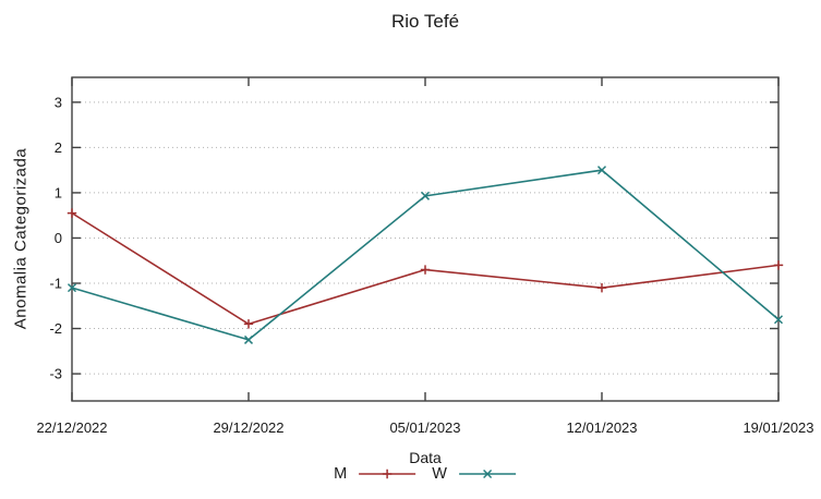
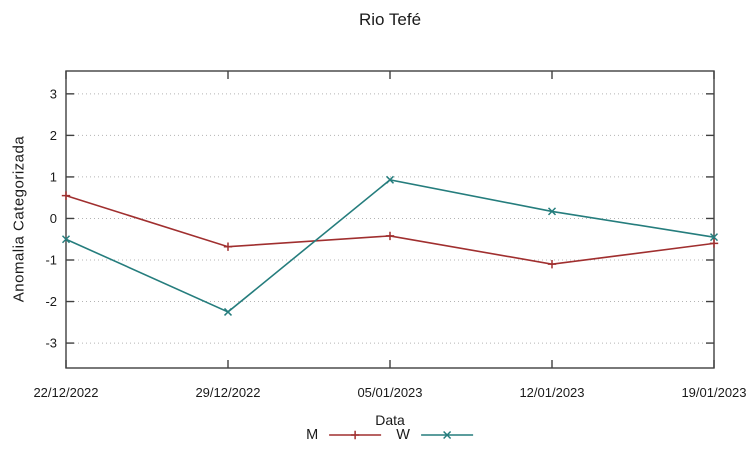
W/22/12/2022: -1.1 -> -0.5
M/29/12/2022: -1.9 -> -0.7
M/05/01/2023: -0.7 -> -0.4
W/12/01/2023: 1.5 -> 0.2
W/19/01/2023: -1.8 -> -0.5
